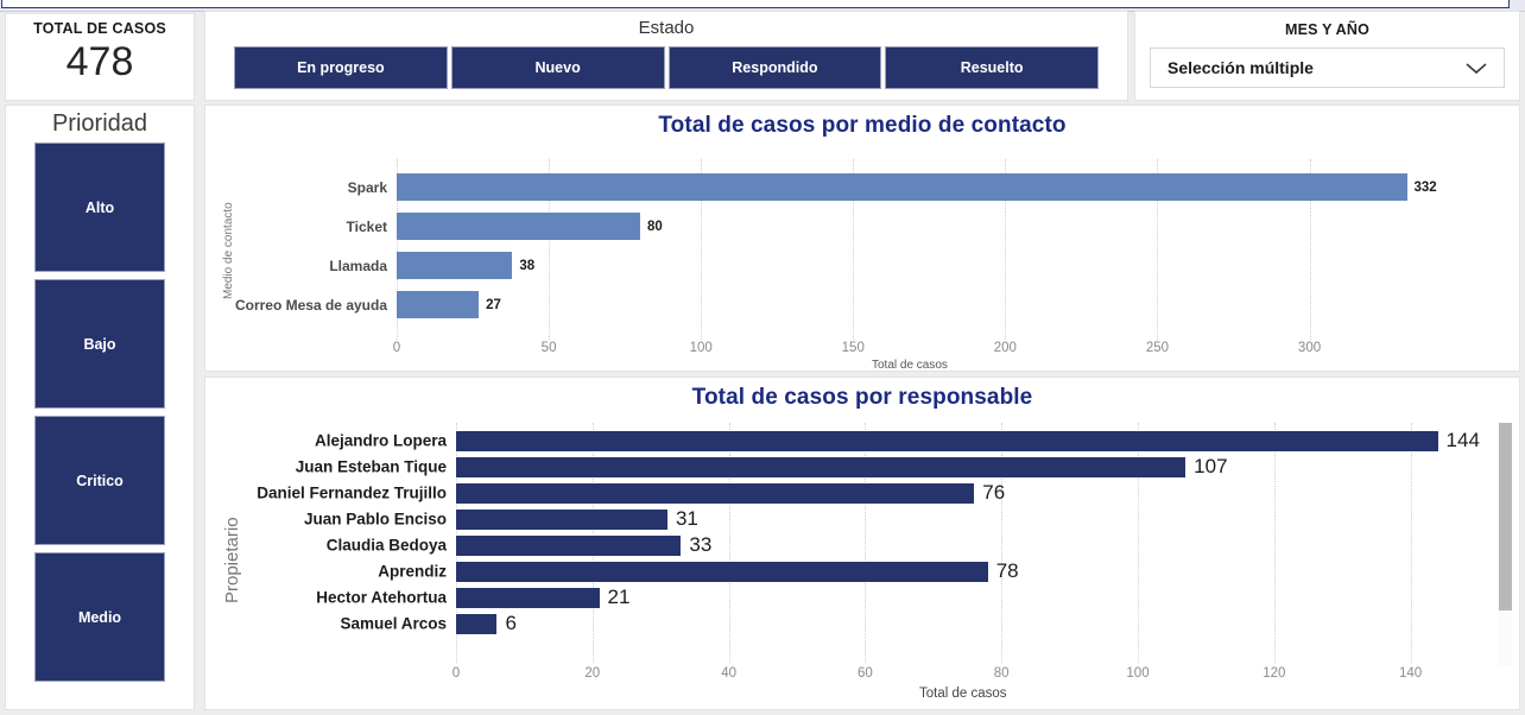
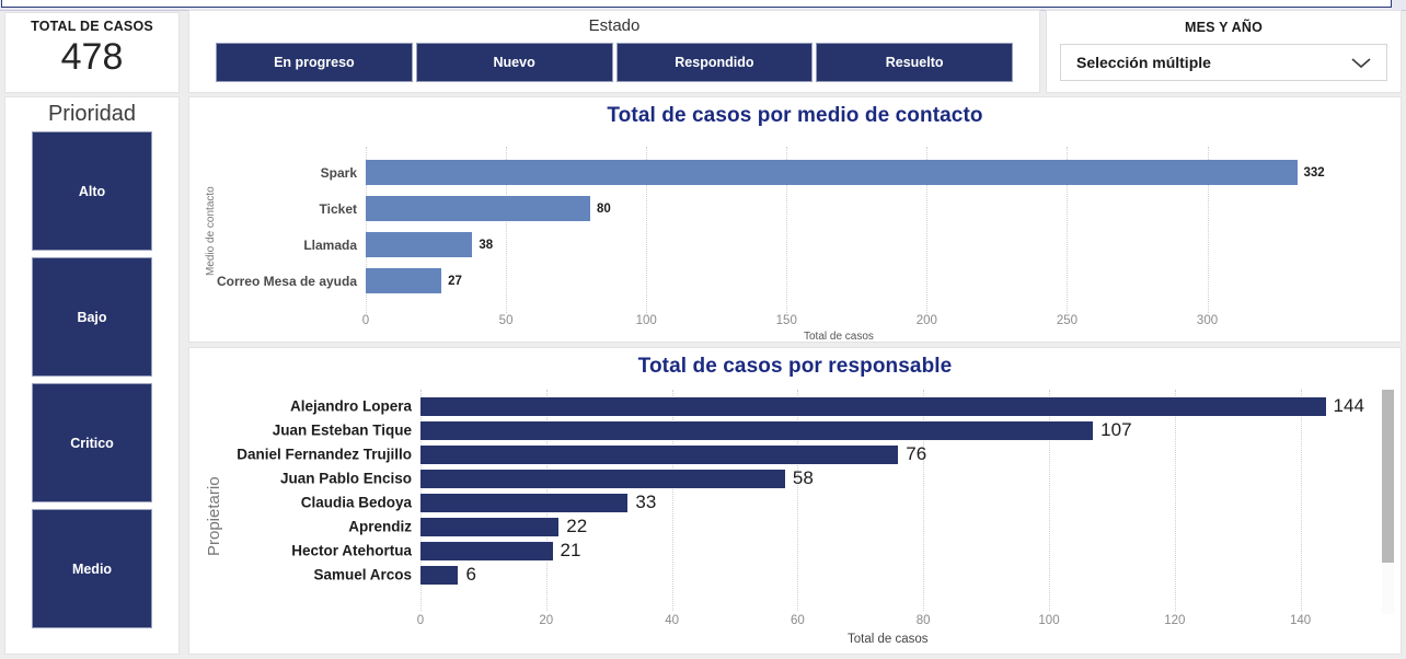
Total de casos por responsable/Juan Pablo Enciso: 31 -> 58
Total de casos por responsable/Aprendiz: 78 -> 22
